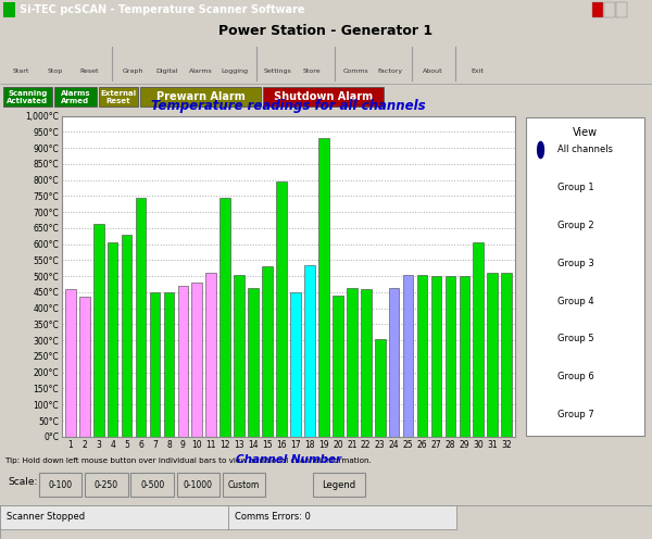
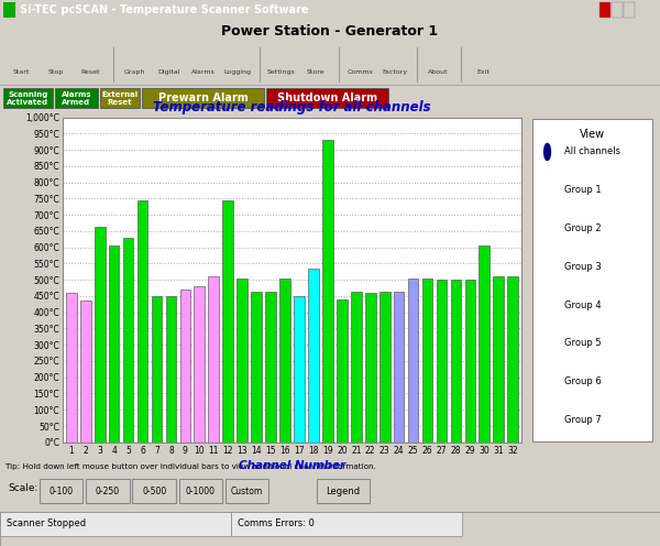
15: 530°C -> 465°C
16: 795°C -> 505°C
23: 305°C -> 465°C
